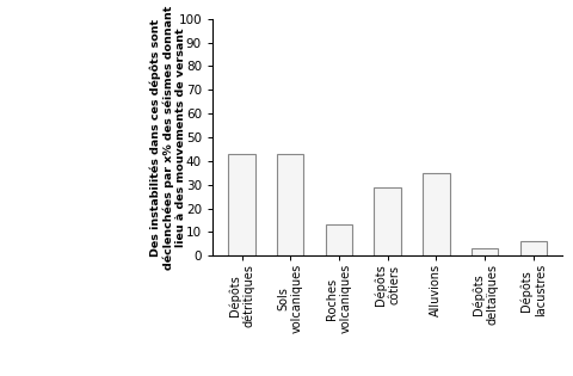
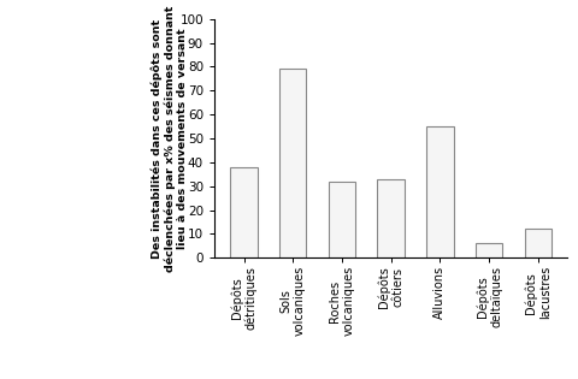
Dépôts détritiques: 43 -> 38
Sols volcaniques: 43 -> 79
Roches volcaniques: 13 -> 32
Dépôts côtiers: 29 -> 33
Alluvions: 35 -> 55
Dépôts deltaïques: 3 -> 6
Dépôts lacustres: 6 -> 12
